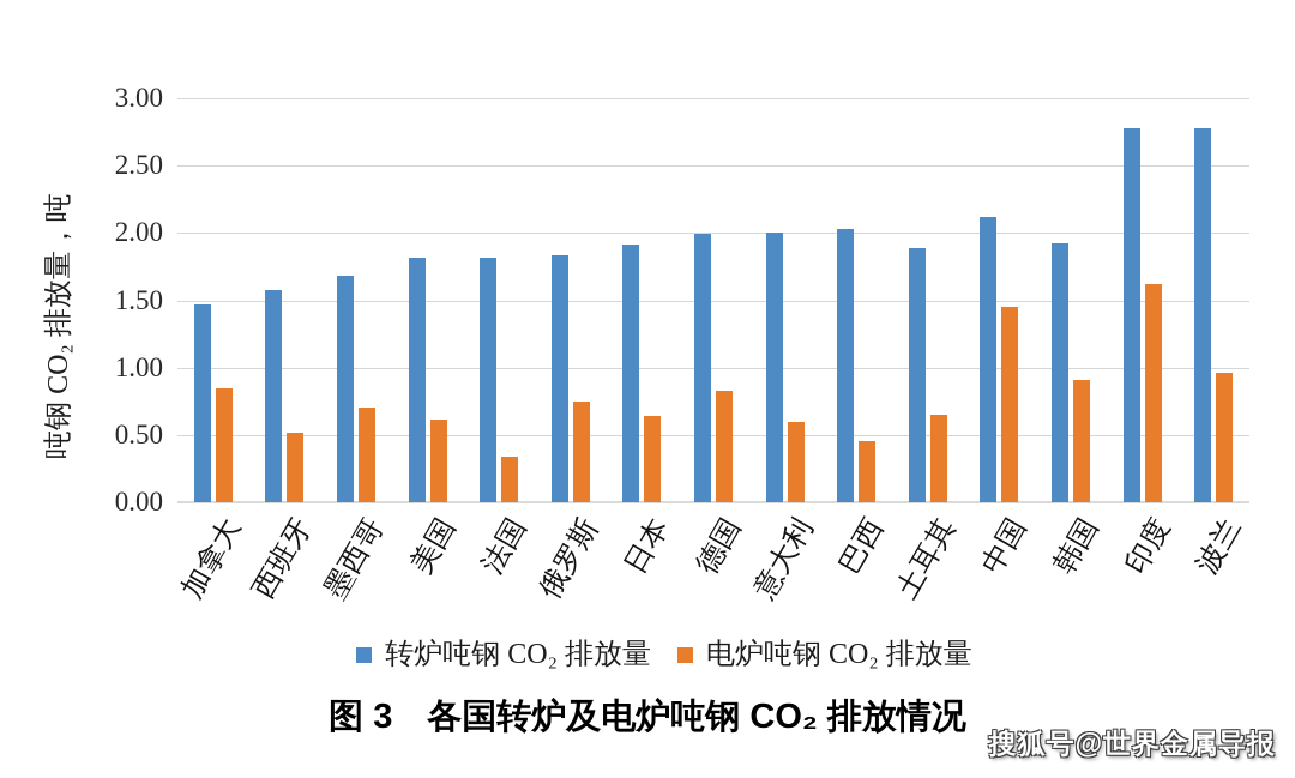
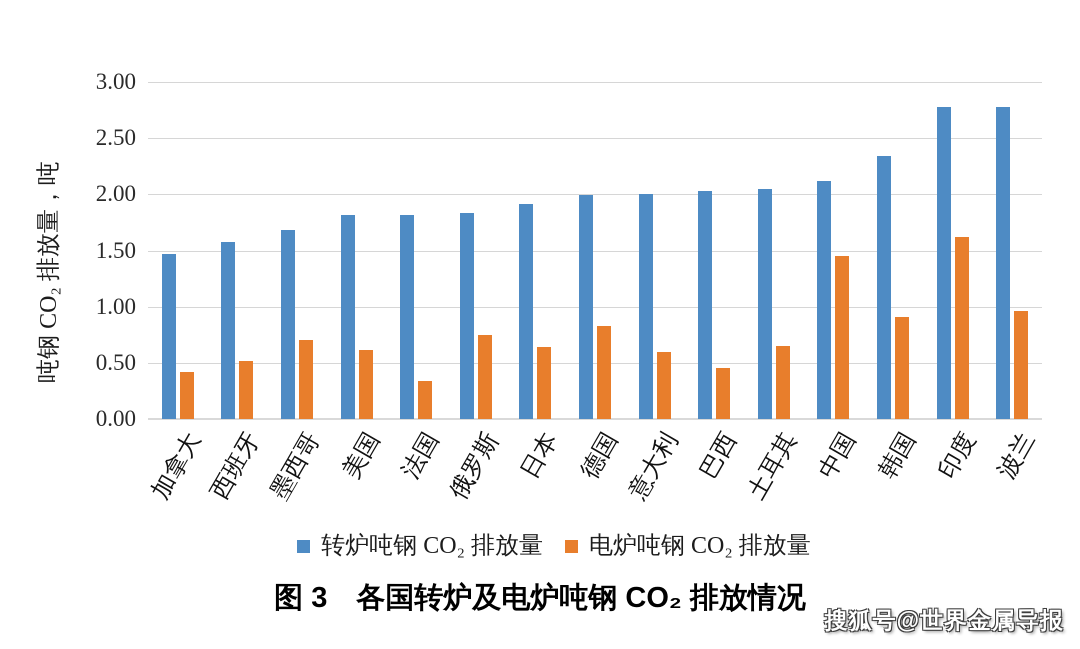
电炉吨钢 CO₂ 排放量/加拿大: 0.85 -> 0.42
转炉吨钢 CO₂ 排放量/土耳其: 1.89 -> 2.05
转炉吨钢 CO₂ 排放量/韩国: 1.92 -> 2.34
